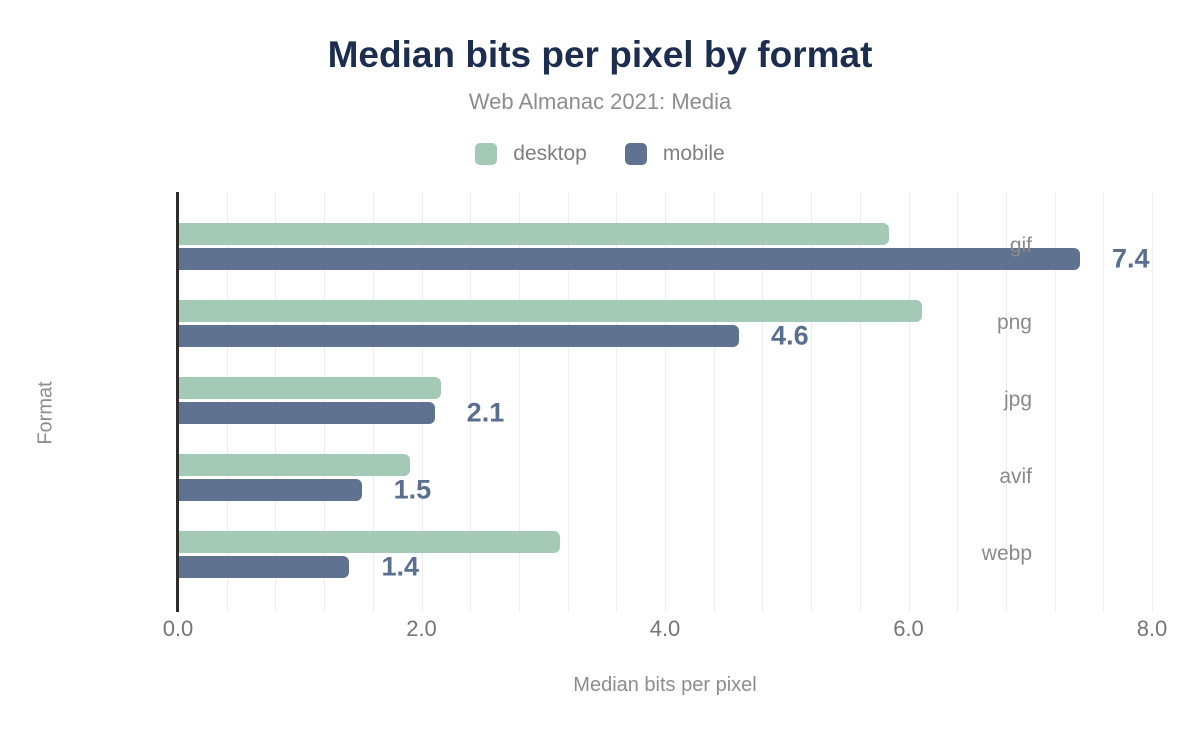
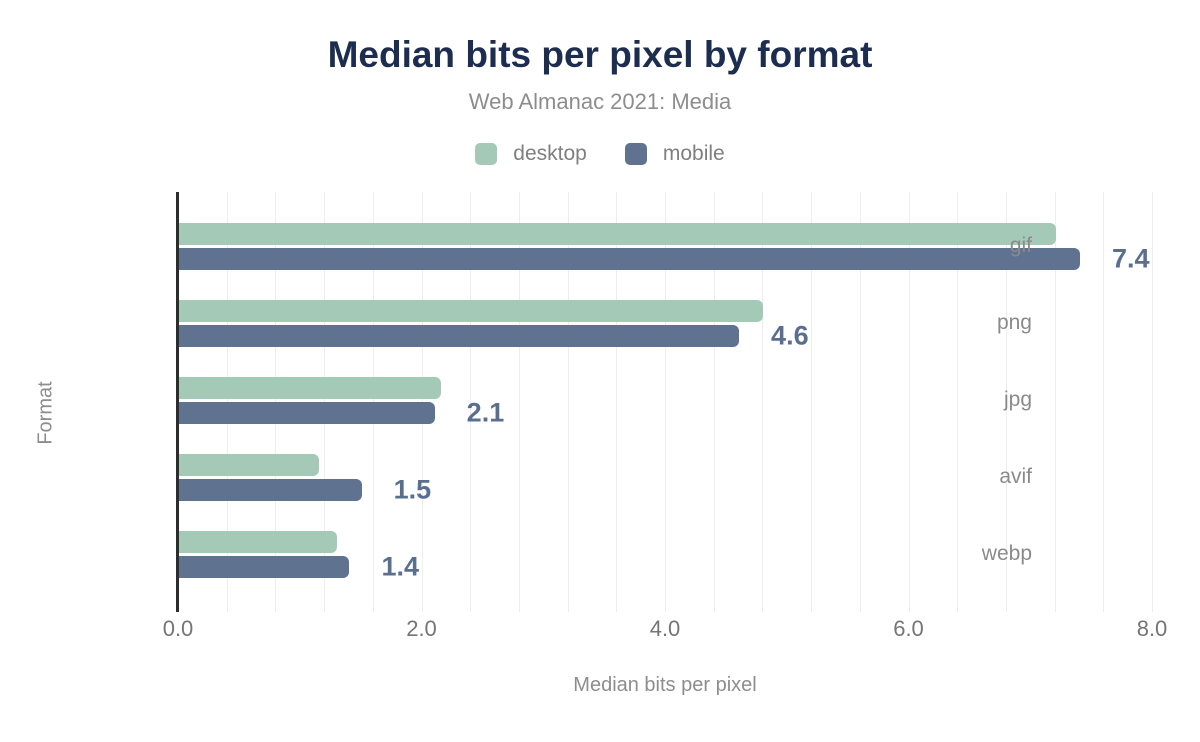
desktop/gif: 5.83 -> 7.20
desktop/png: 6.10 -> 4.80
desktop/avif: 1.90 -> 1.15
desktop/webp: 3.13 -> 1.30
